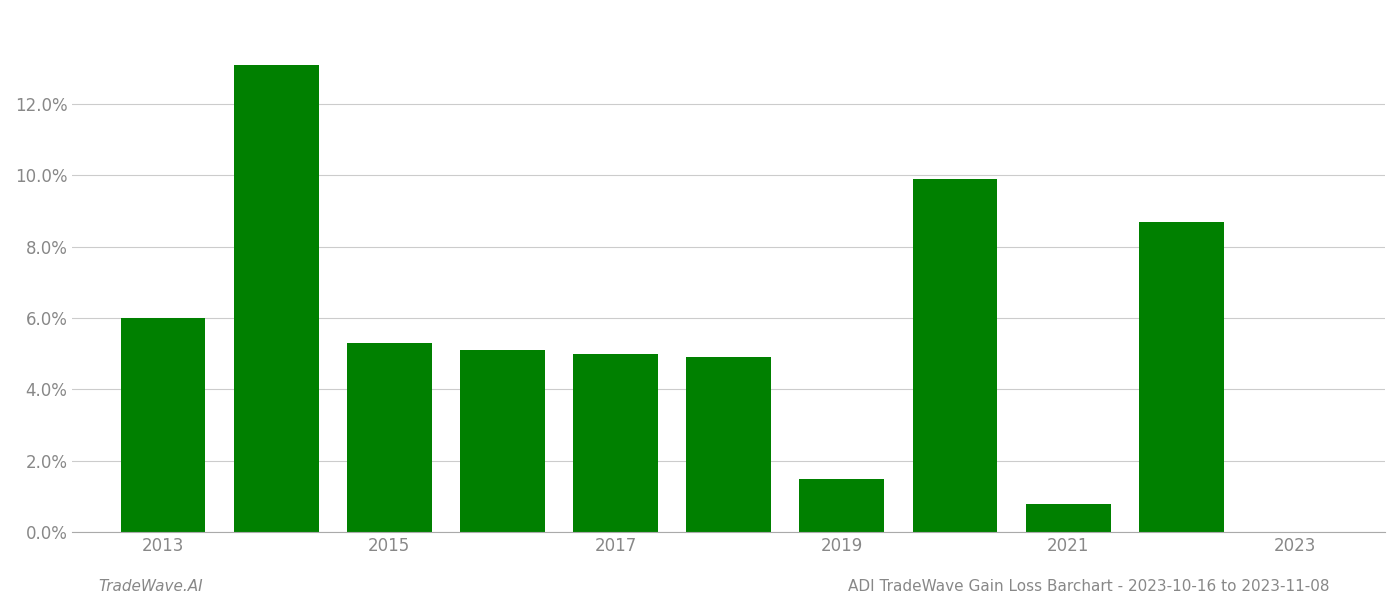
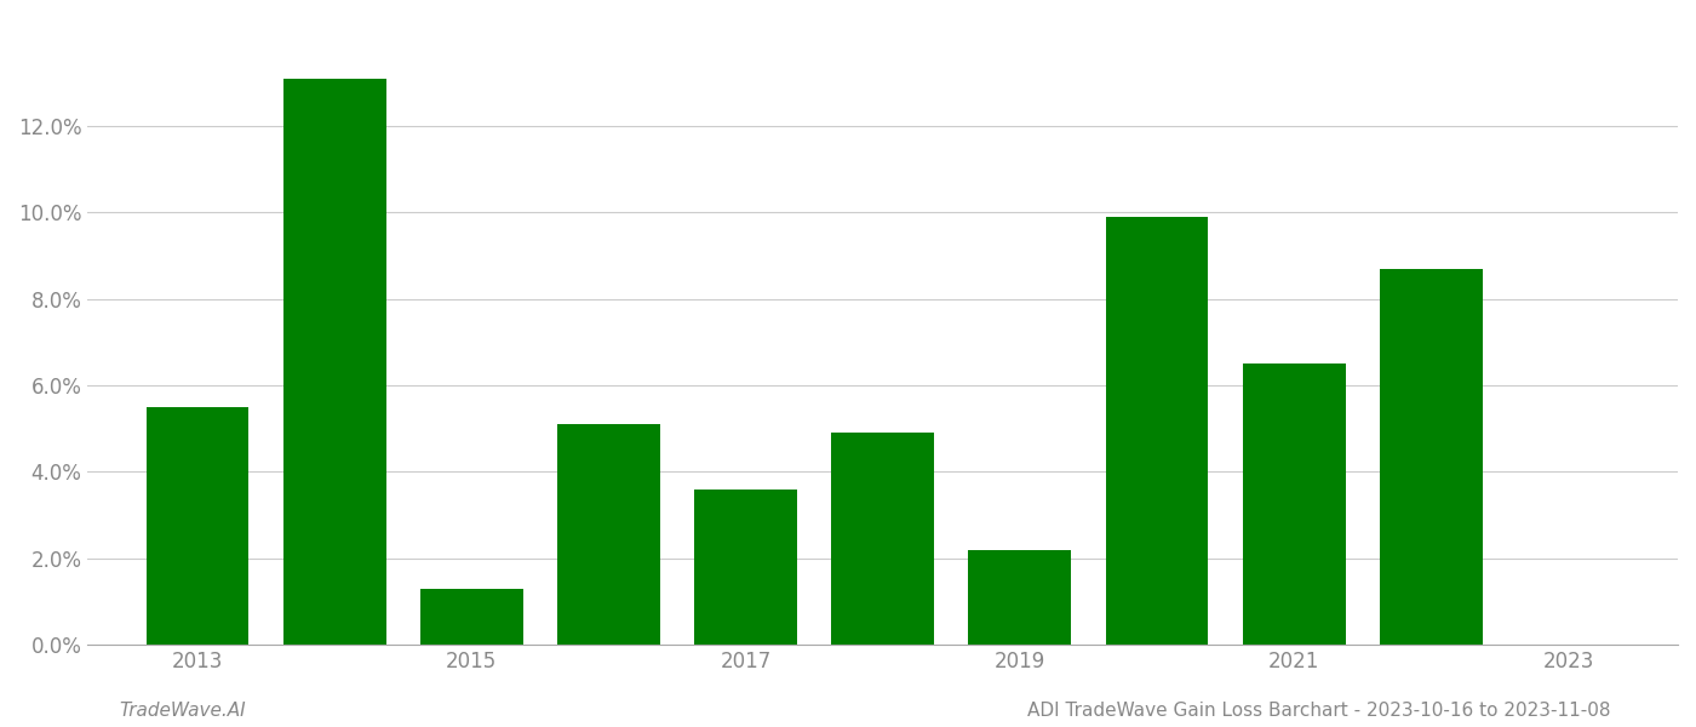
2013: 6.0% -> 5.5%
2015: 5.3% -> 1.3%
2017: 5.0% -> 3.6%
2019: 1.5% -> 2.2%
2021: 0.8% -> 6.5%
